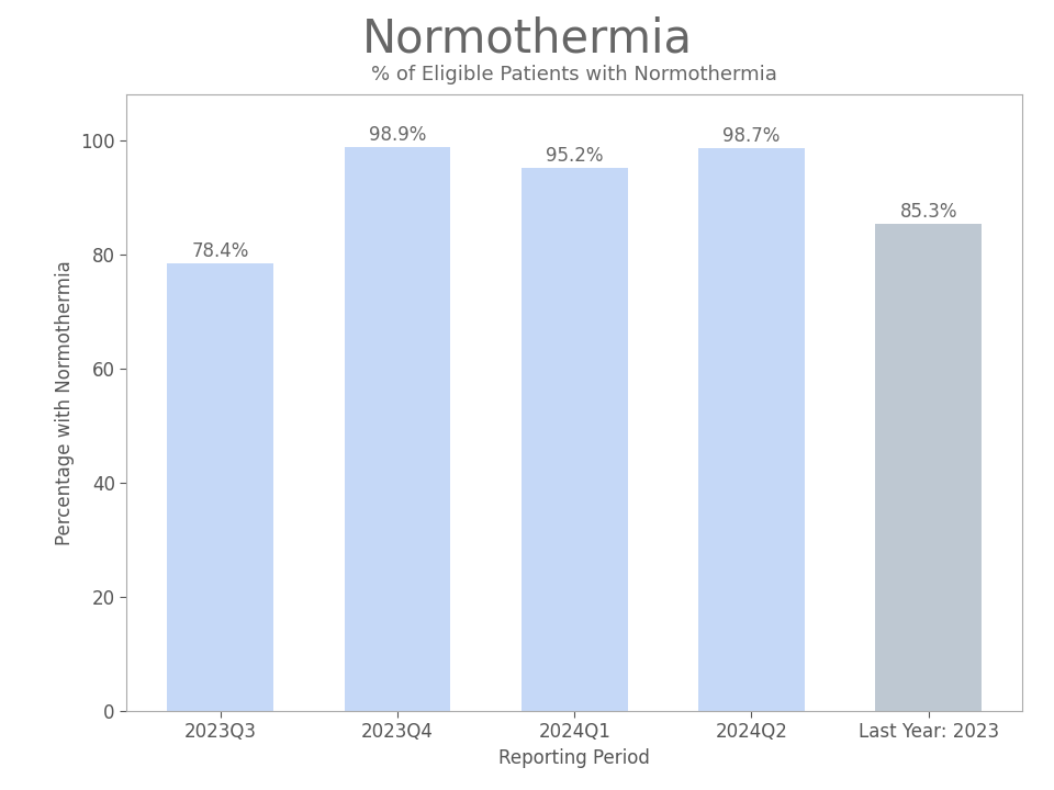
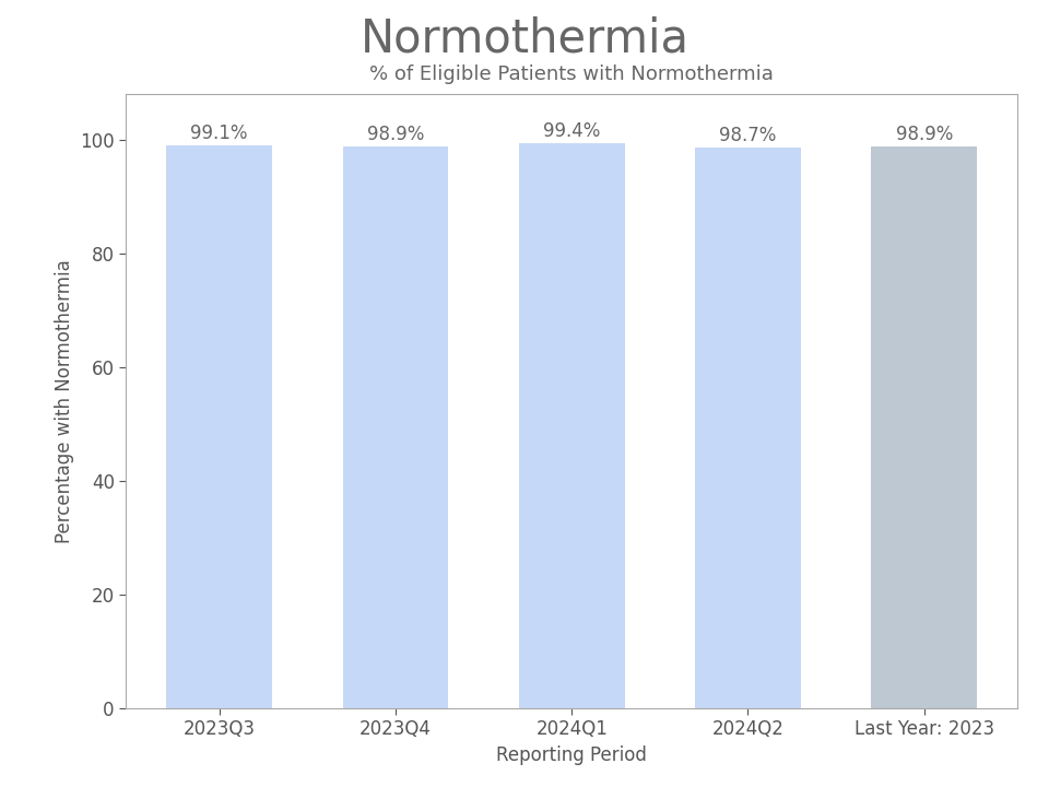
2023Q3: 78.4% -> 99.1%
2024Q1: 95.2% -> 99.4%
Last Year: 2023: 85.3% -> 98.9%
